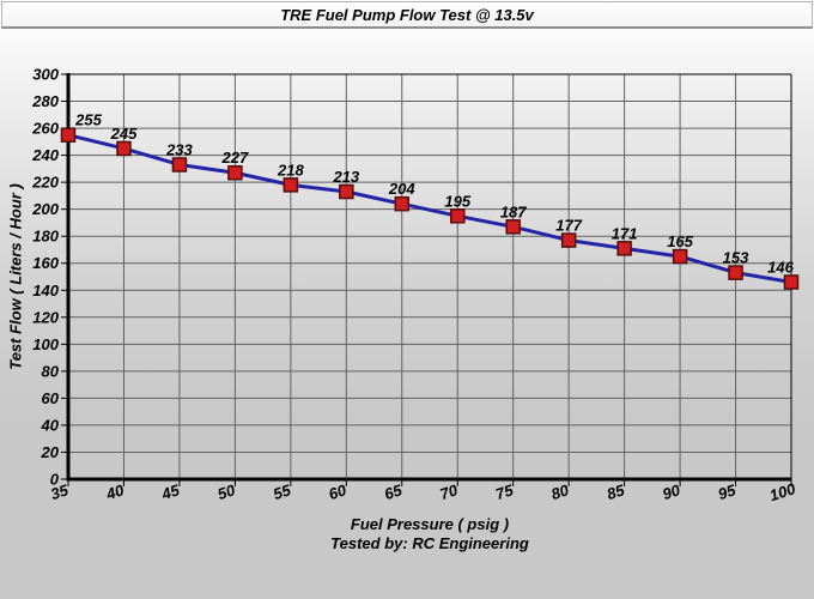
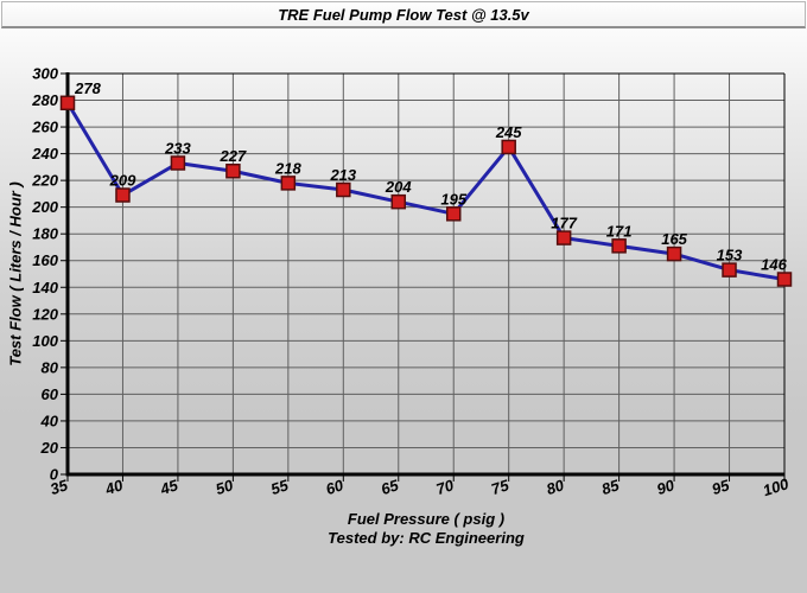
35: 255 -> 278
40: 245 -> 209
75: 187 -> 245
